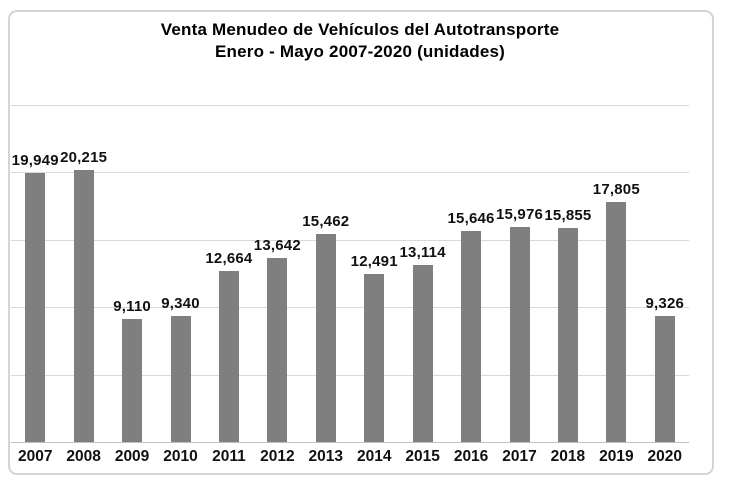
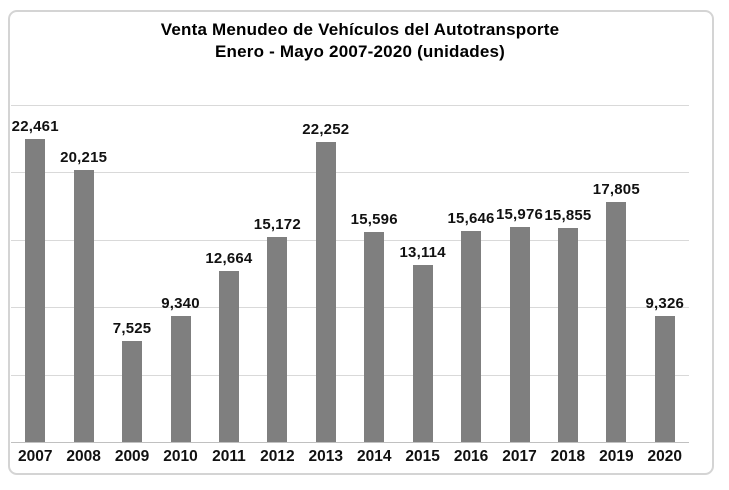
2007: 19,949 -> 22,461
2009: 9,110 -> 7,525
2012: 13,642 -> 15,172
2013: 15,462 -> 22,252
2014: 12,491 -> 15,596
